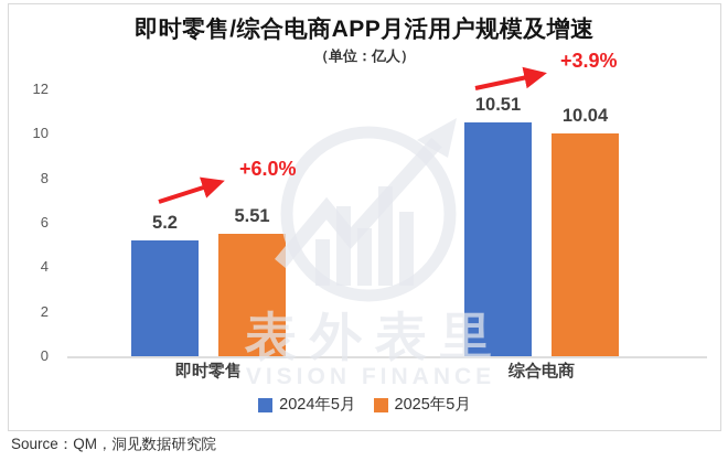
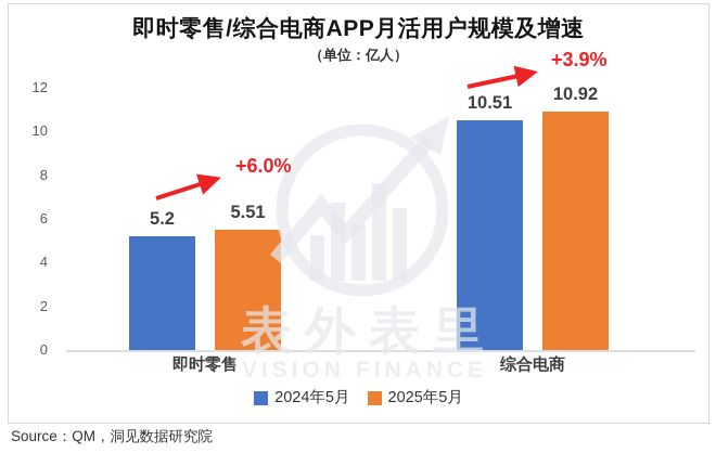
2025年5月/综合电商: 10.04 -> 10.92
